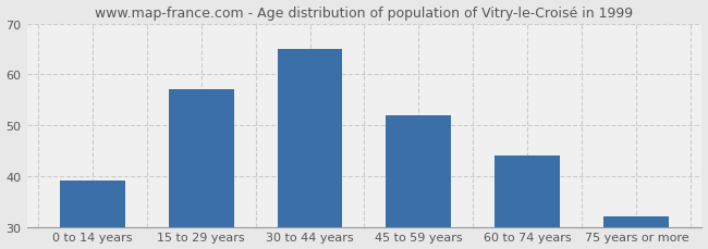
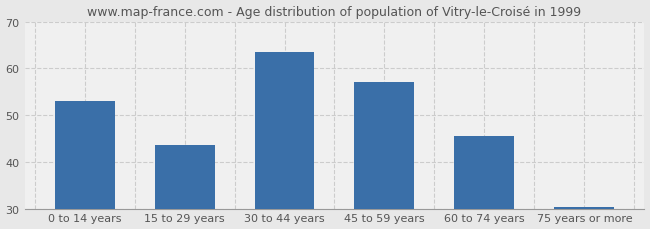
0 to 14 years: 39.0 -> 53.0
15 to 29 years: 57.0 -> 43.5
30 to 44 years: 65.0 -> 63.5
45 to 59 years: 52.0 -> 57.0
60 to 74 years: 44.0 -> 45.5
75 years or more: 32.0 -> 30.3
